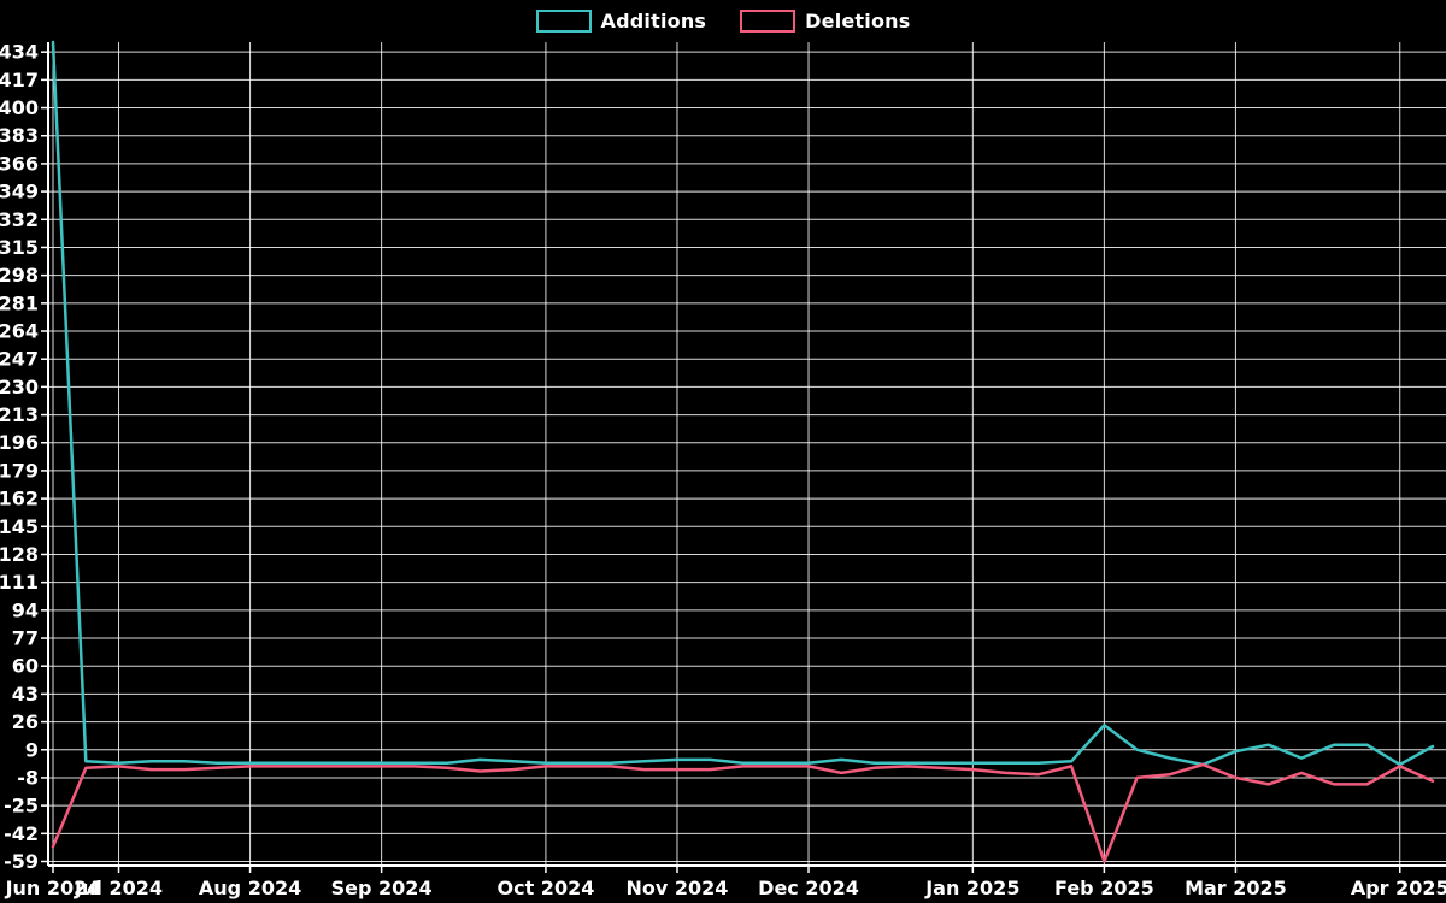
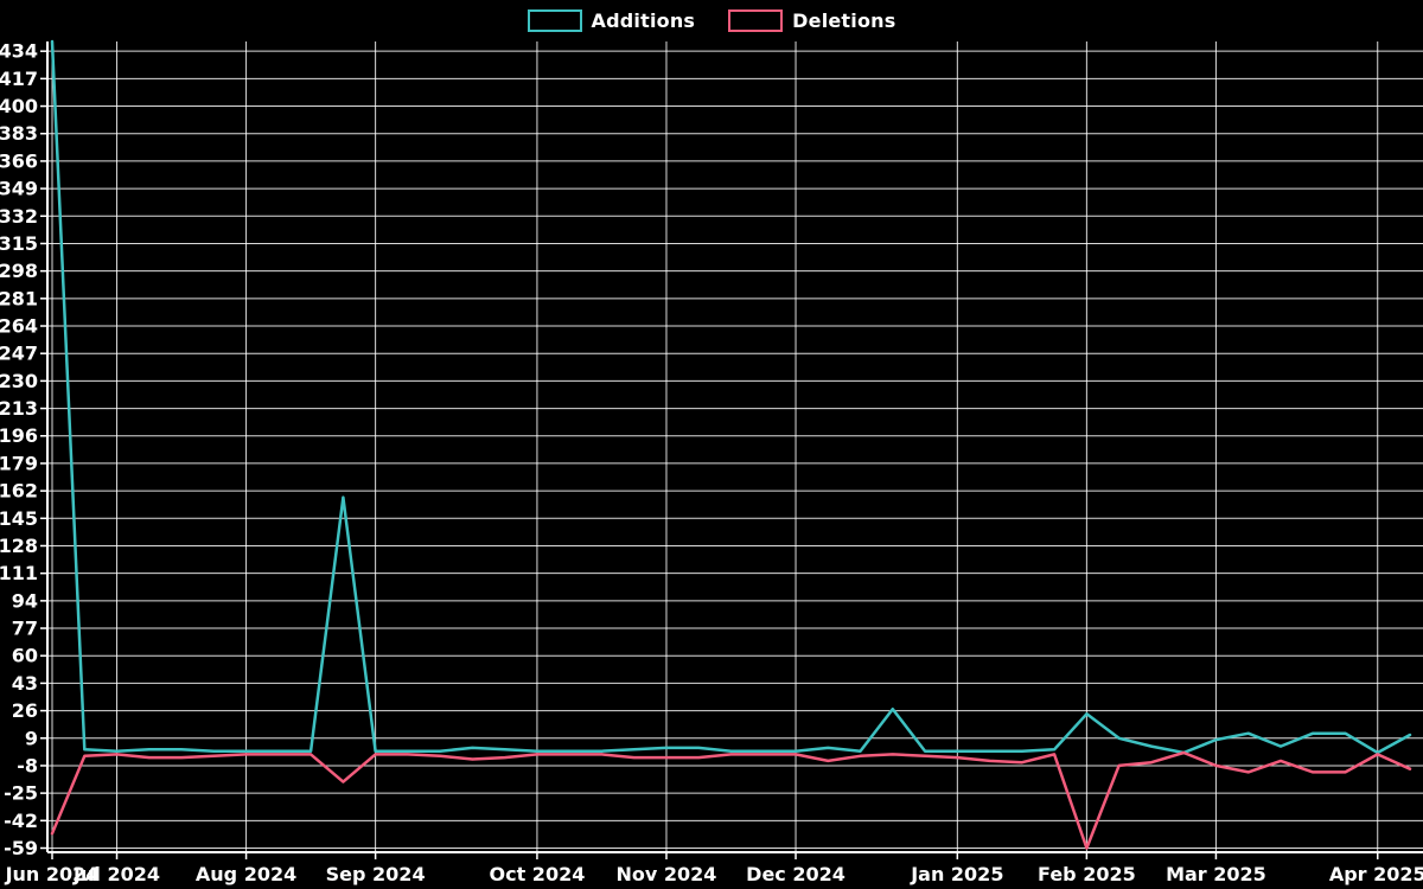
Additions/9: 1 -> 158
Deletions/9: -1 -> -18
Additions/26: 1 -> 27
